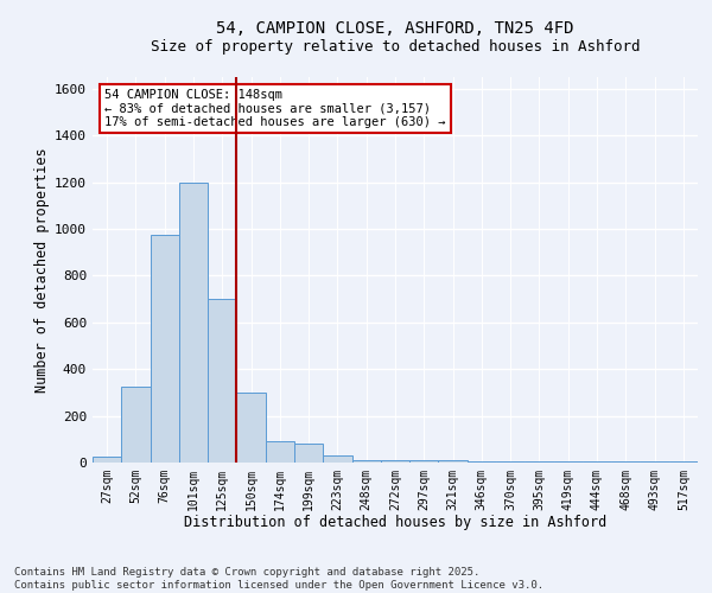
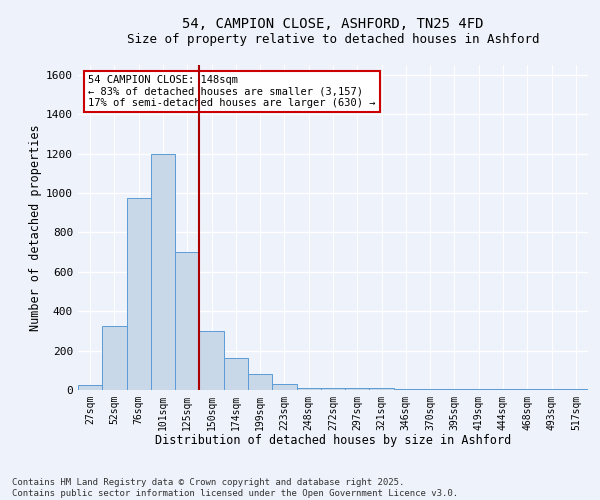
174sqm: 90 -> 160
